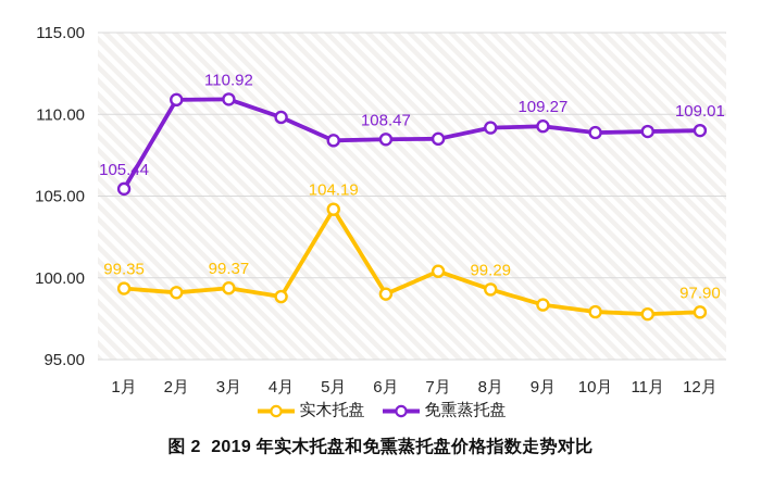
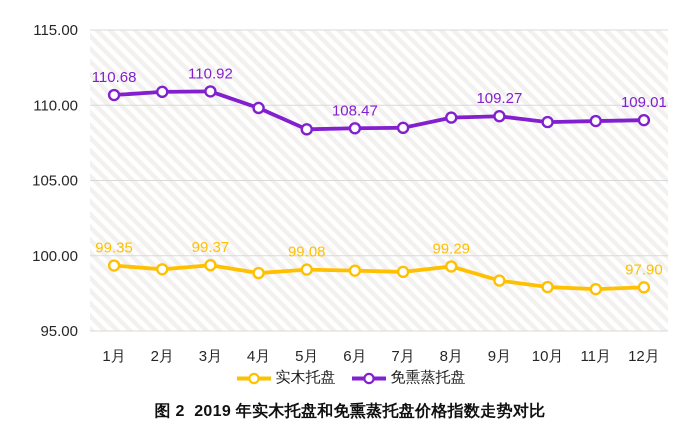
免熏蒸托盘/1月: 105.44 -> 110.68
实木托盘/5月: 104.19 -> 99.08
实木托盘/7月: 100.4 -> 98.9
